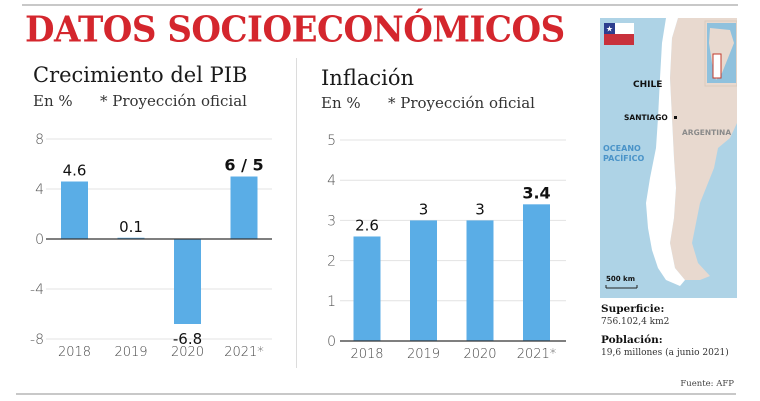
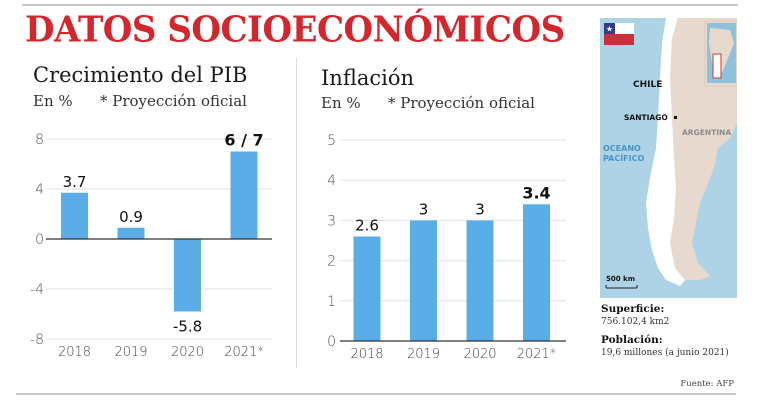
Crecimiento del PIB/2018: 4.6 -> 3.7
Crecimiento del PIB/2019: 0.1 -> 0.9
Crecimiento del PIB/2020: -6.8 -> -5.8
Crecimiento del PIB/2021*: 5 -> 7
